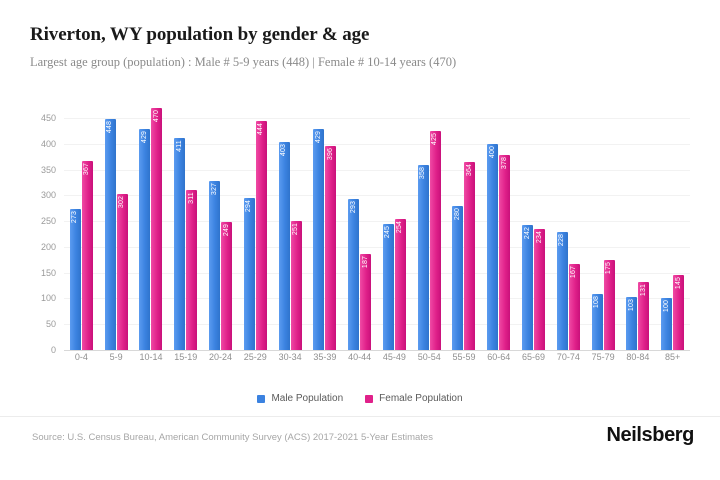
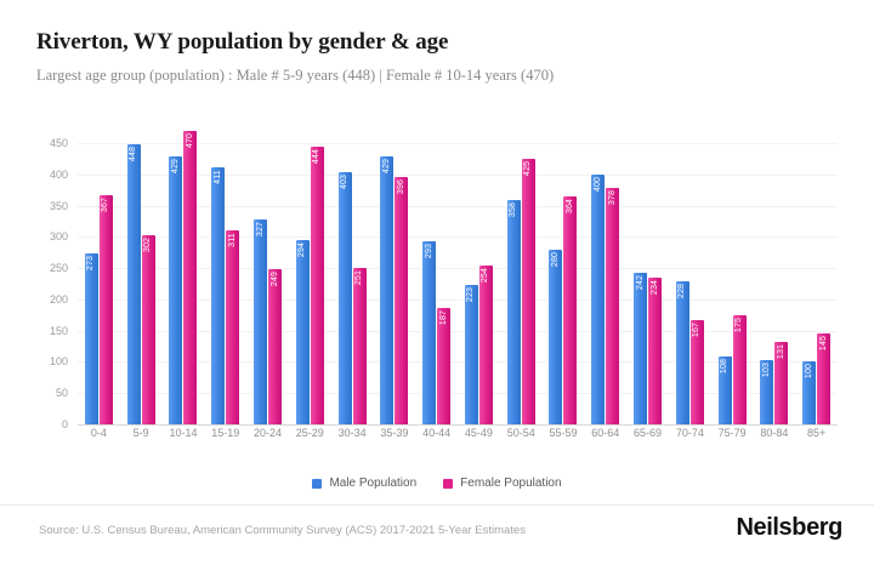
Male Population/45-49: 245 -> 223
